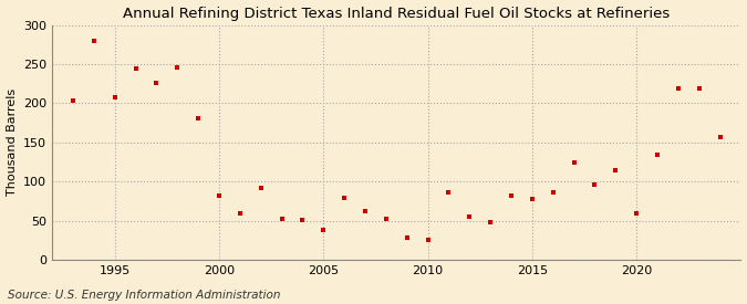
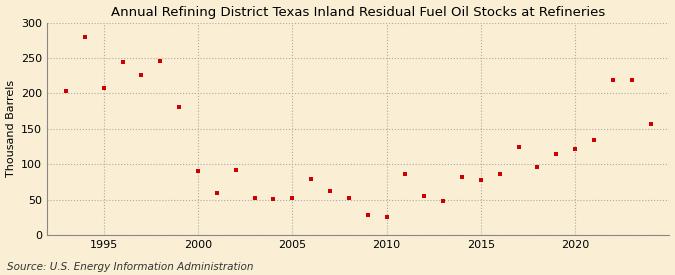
2000: 82 -> 91
2005: 38 -> 52
2020: 60 -> 121
